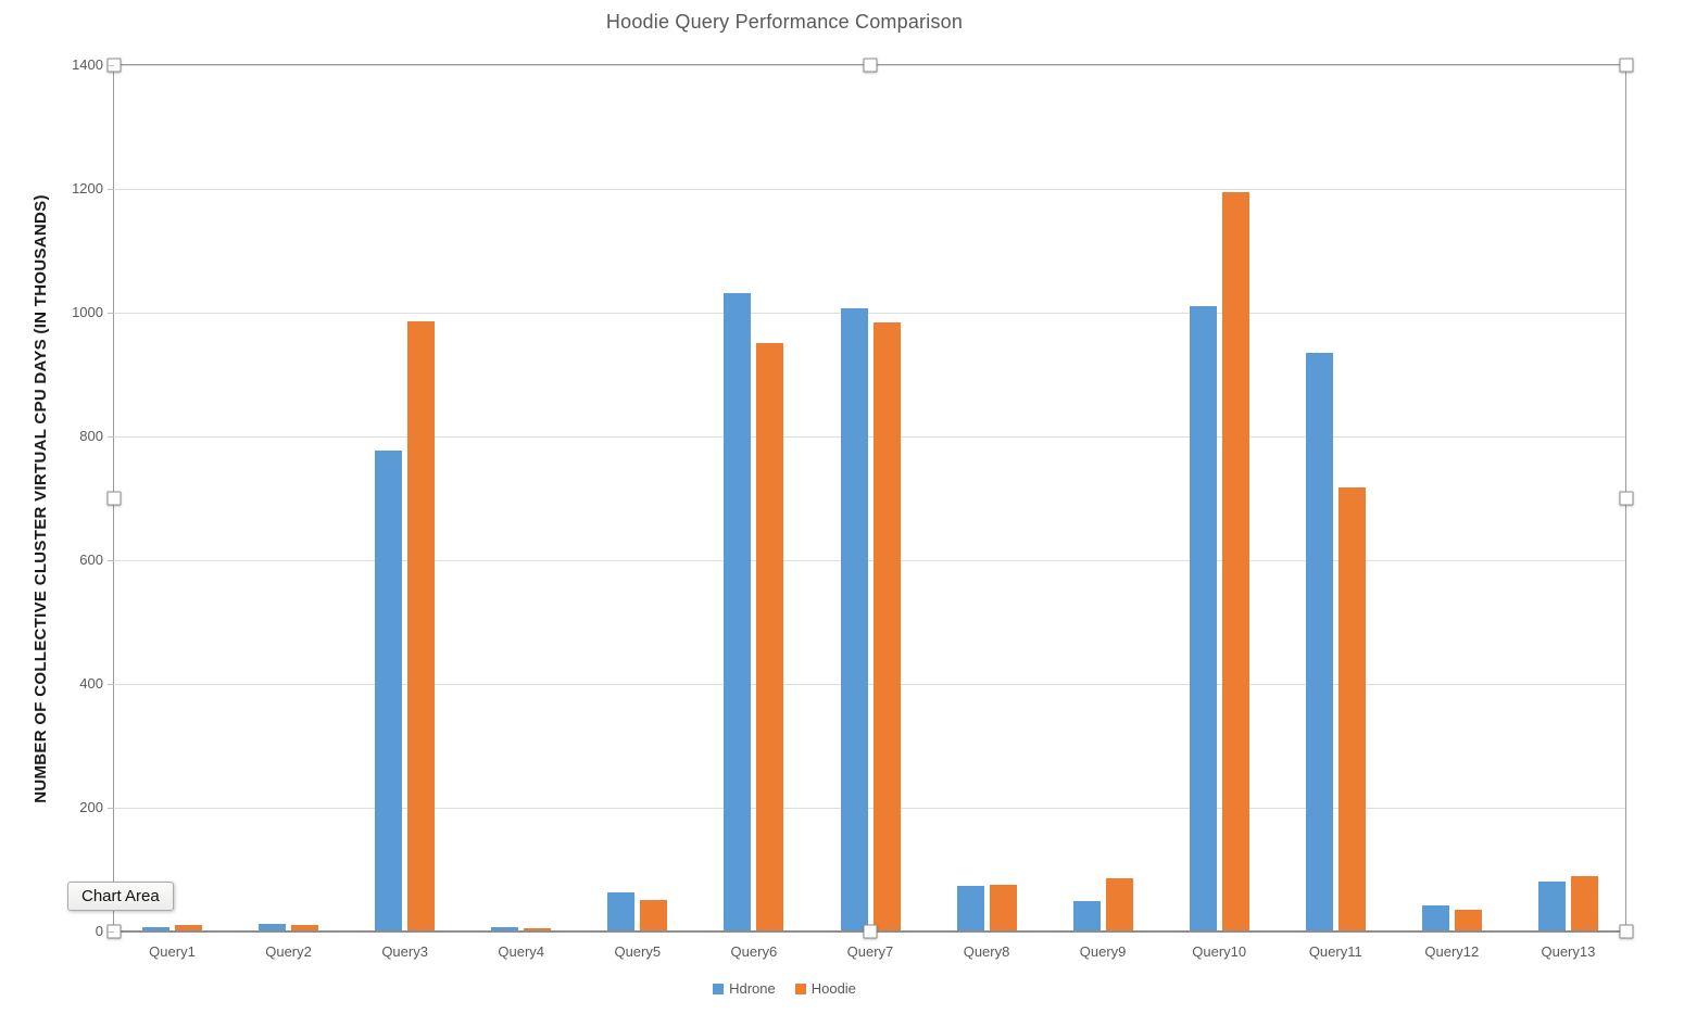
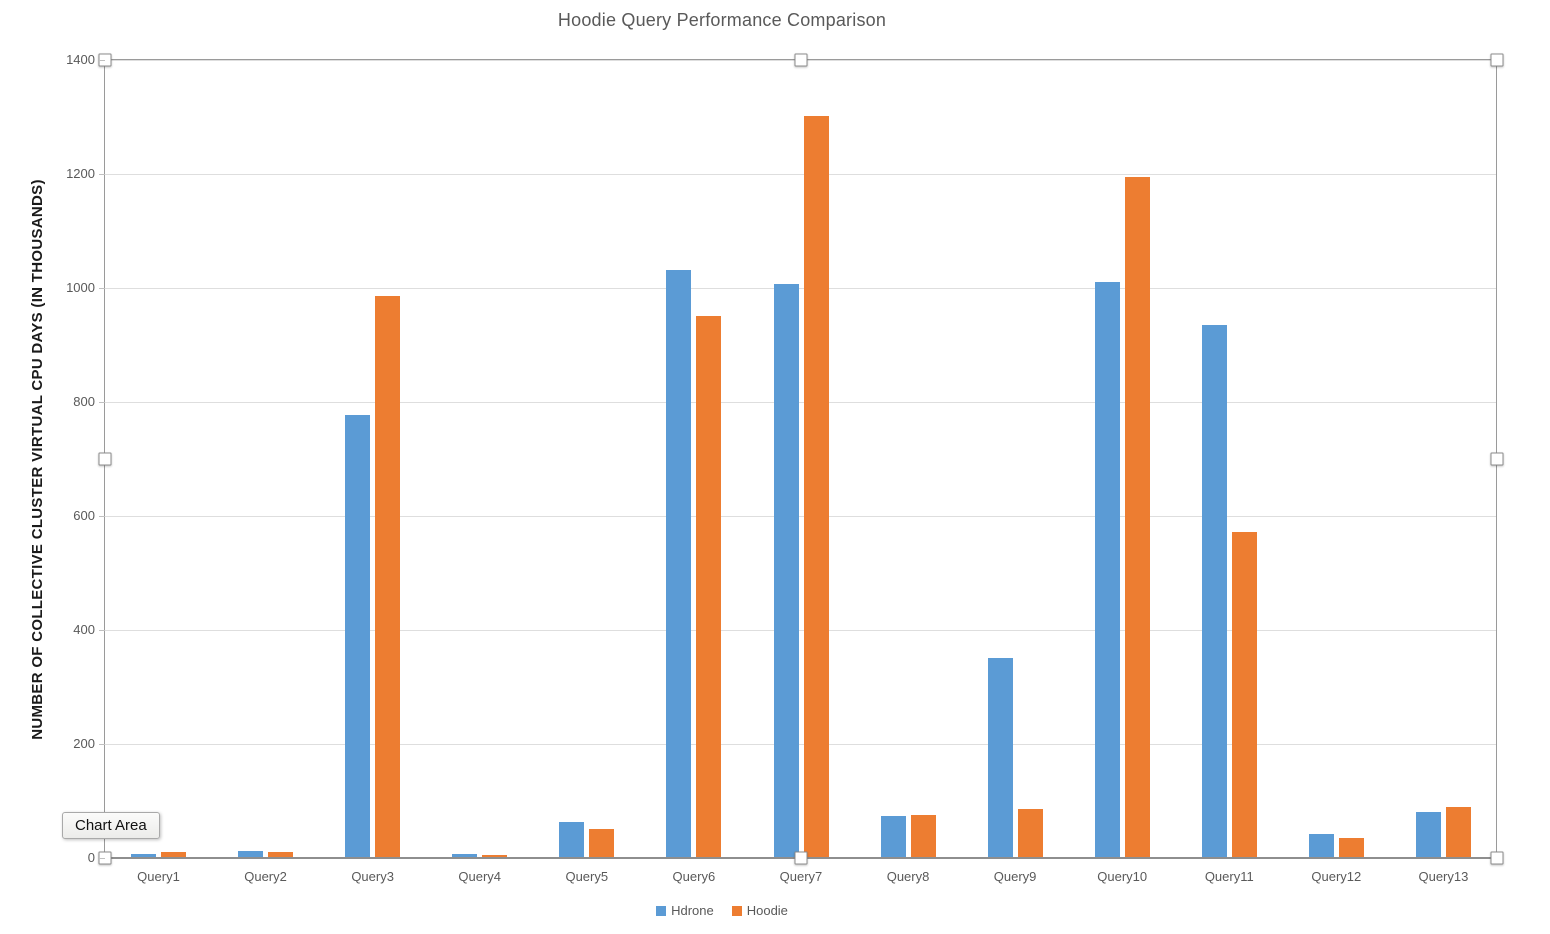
Hoodie/Query7: 980 -> 1300
Hdrone/Query9: 50 -> 350
Hoodie/Query11: 720 -> 570
